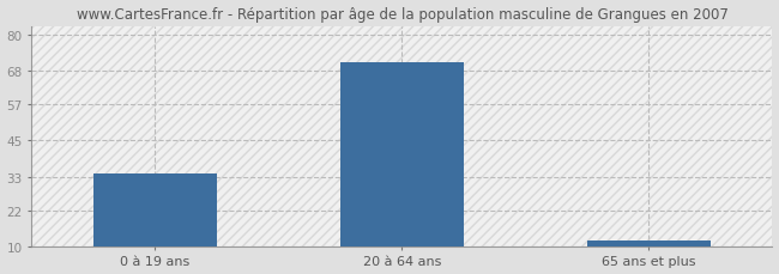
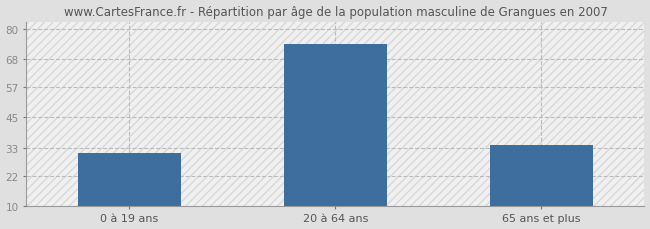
0 à 19 ans: 34 -> 31
20 à 64 ans: 71 -> 74
65 ans et plus: 12 -> 34
